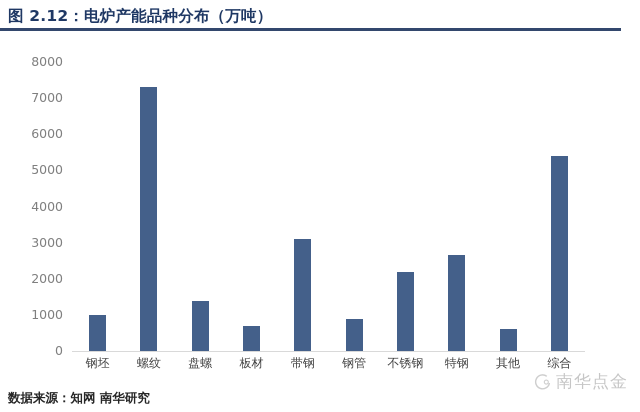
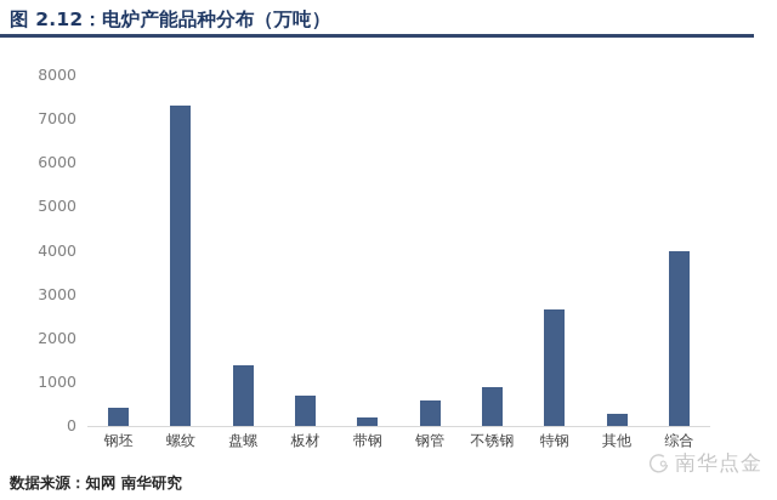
钢坯: 1000 -> 400
带钢: 3100 -> 200
钢管: 900 -> 600
不锈钢: 2200 -> 900
其他: 600 -> 300
综合: 5400 -> 4000
